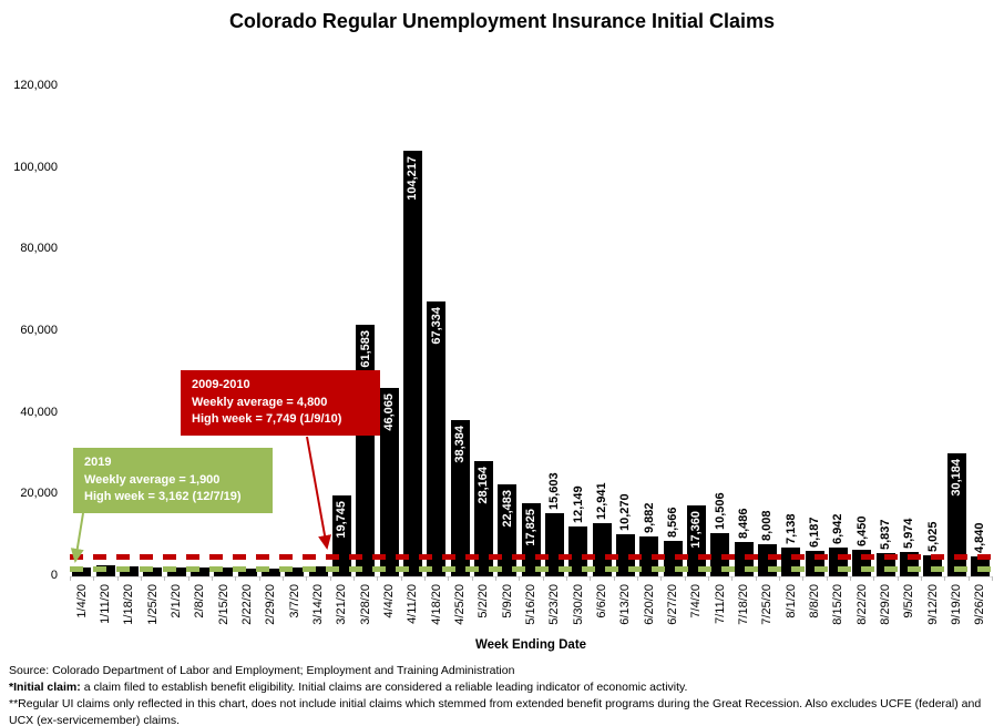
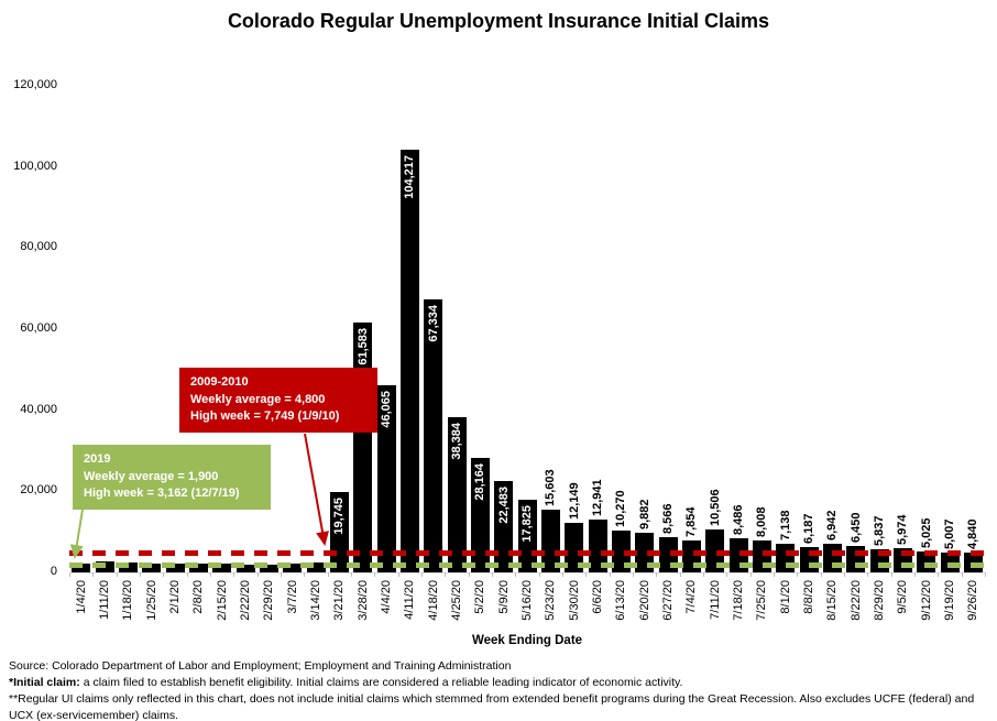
7/4/20: 17,360 -> 7,854
9/19/20: 30,184 -> 5,007
